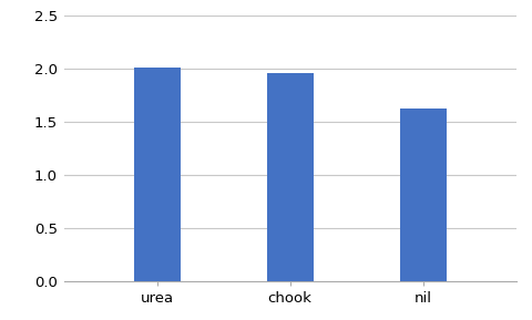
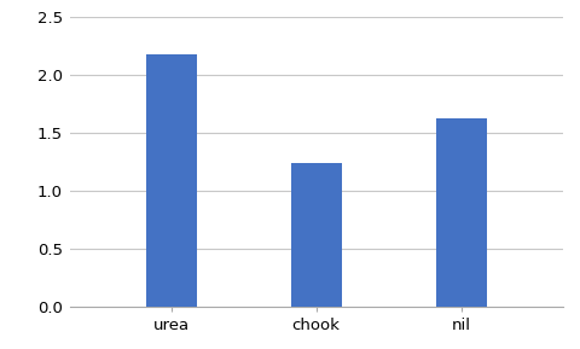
urea: 2.01 -> 2.18
chook: 1.96 -> 1.24
